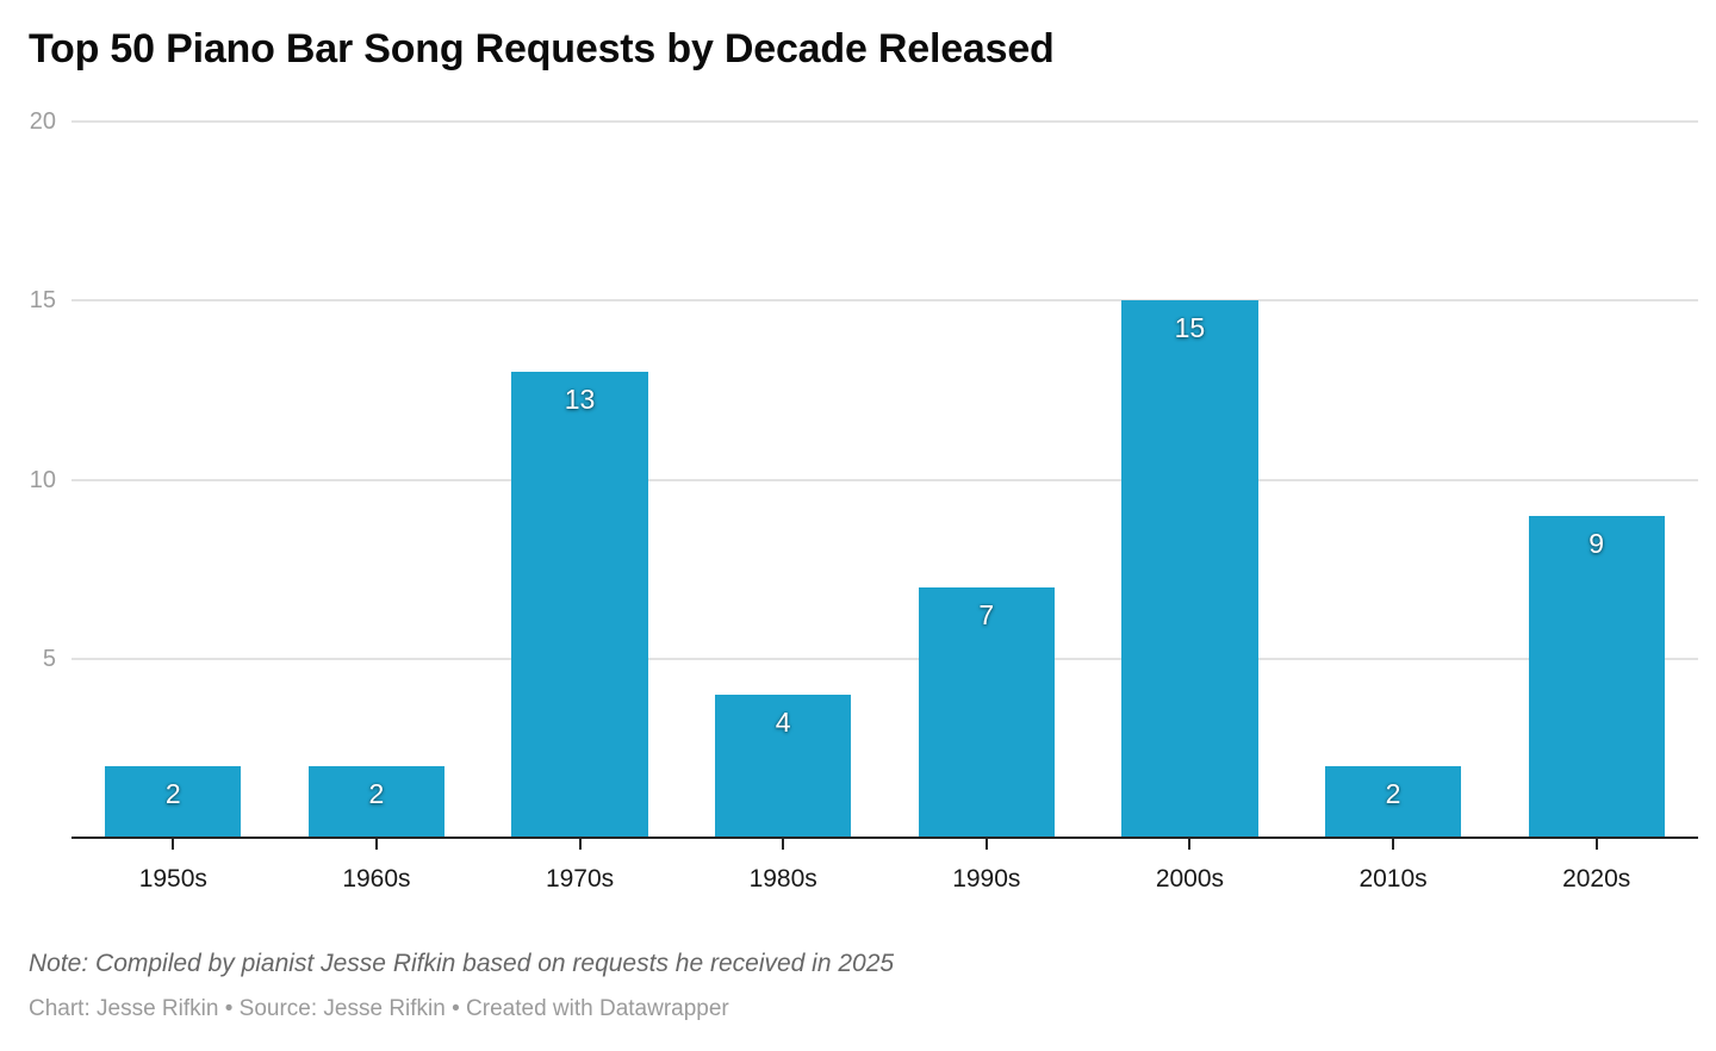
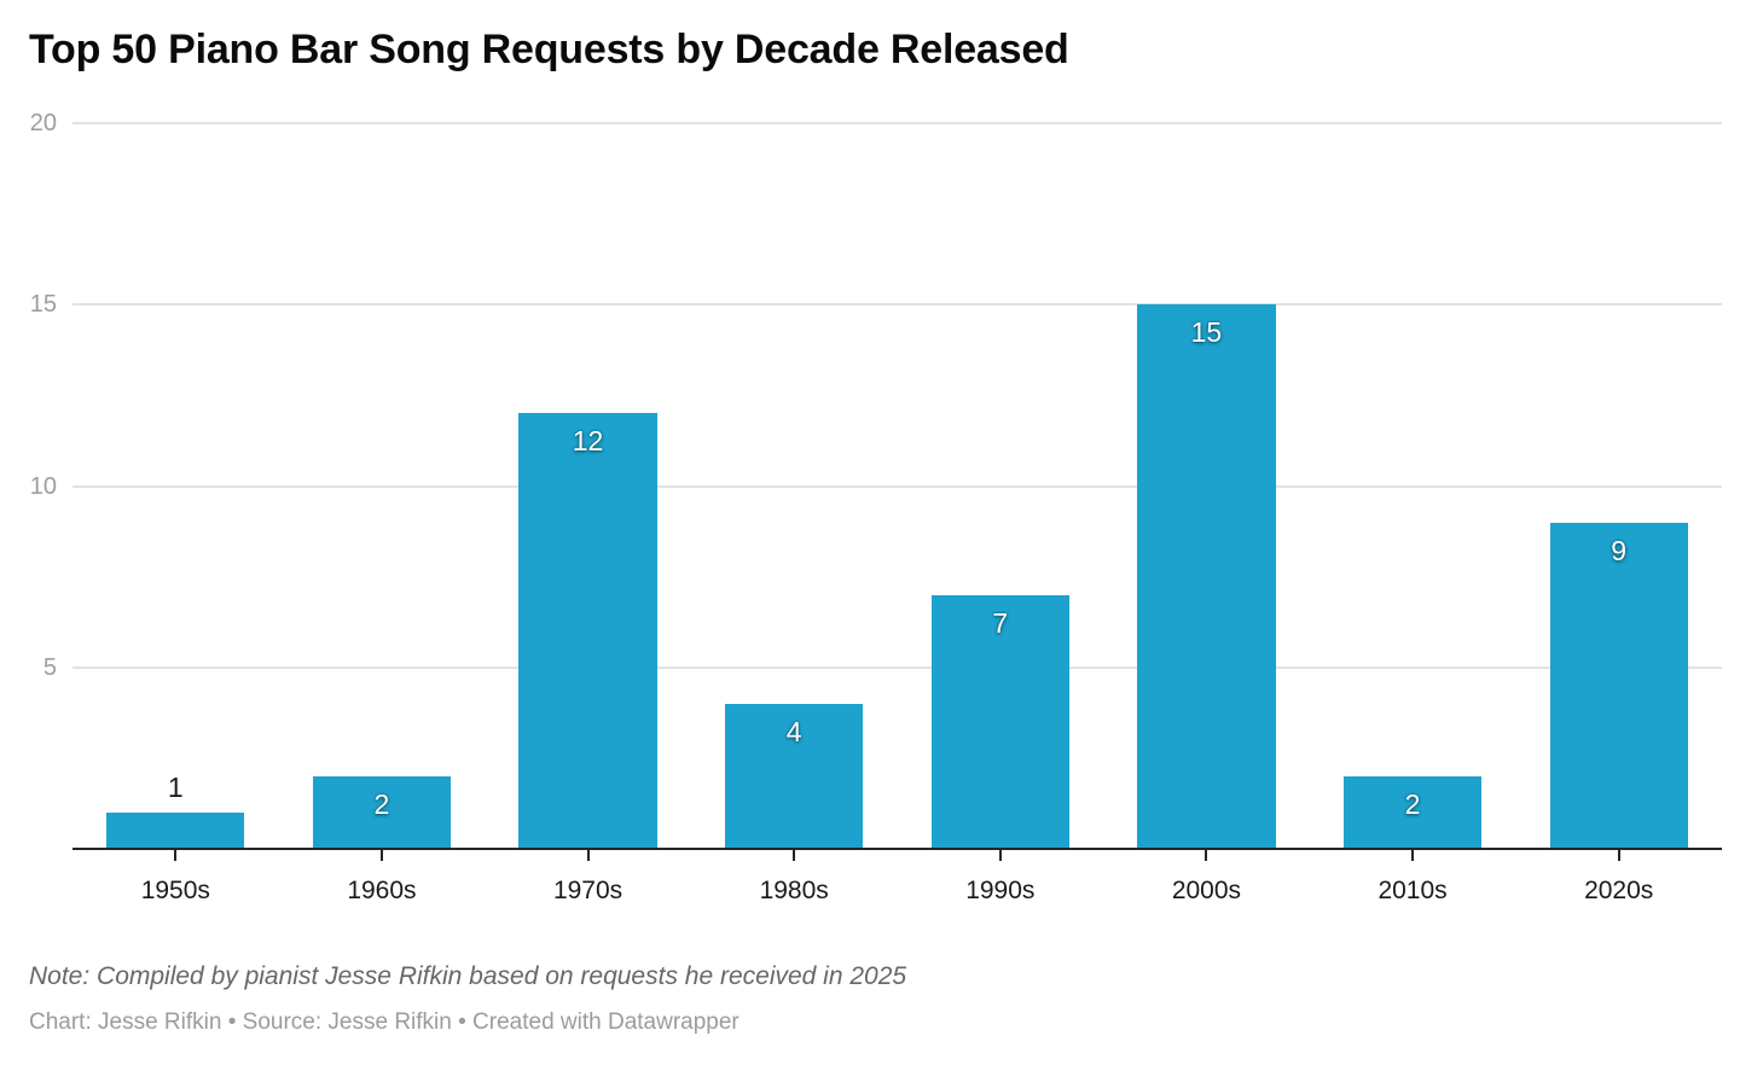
1950s: 2 -> 1
1970s: 13 -> 12
